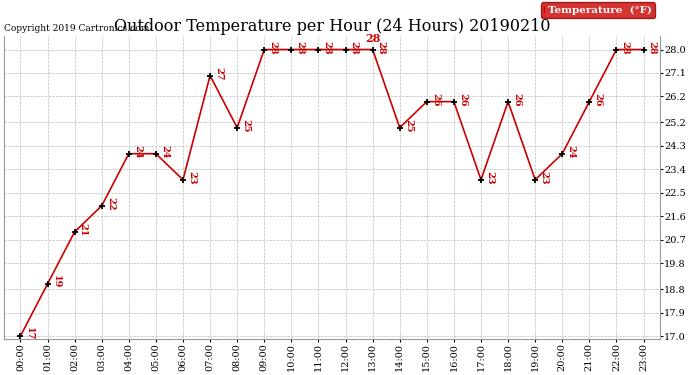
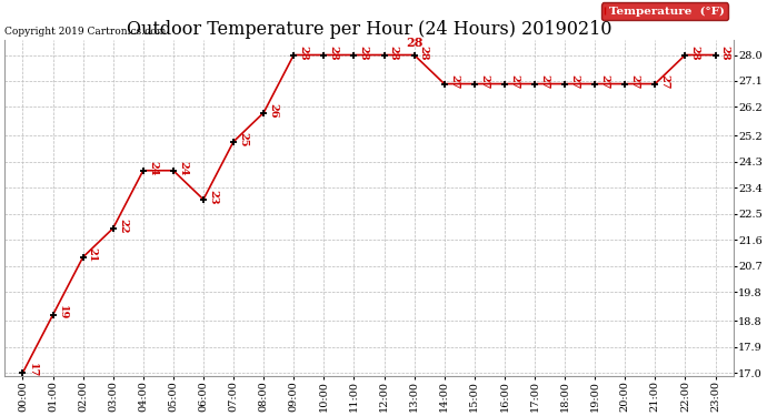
07:00: 27 -> 25
08:00: 25 -> 26
14:00: 25 -> 27
15:00: 26 -> 27
16:00: 26 -> 27
17:00: 23 -> 27
18:00: 26 -> 27
19:00: 23 -> 27
20:00: 24 -> 27
21:00: 26 -> 27
